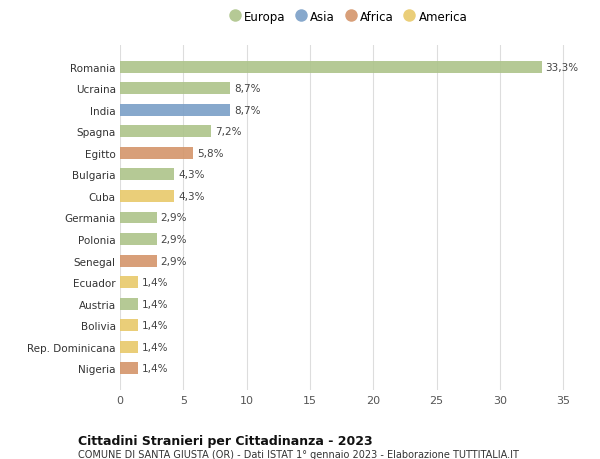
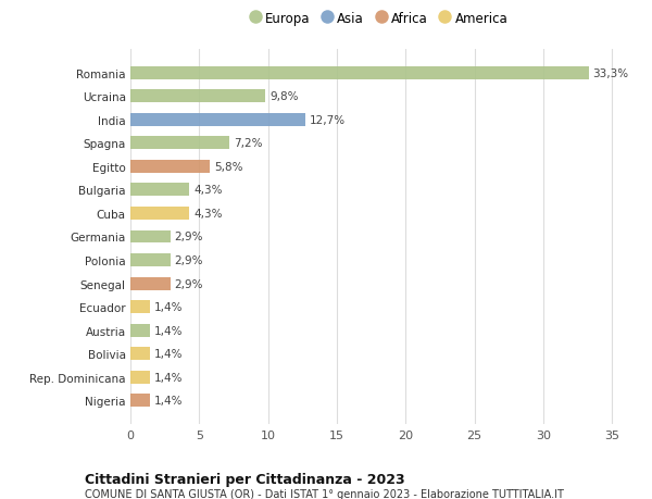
Ucraina: 8,7% -> 9,8%
India: 8,7% -> 12,7%
